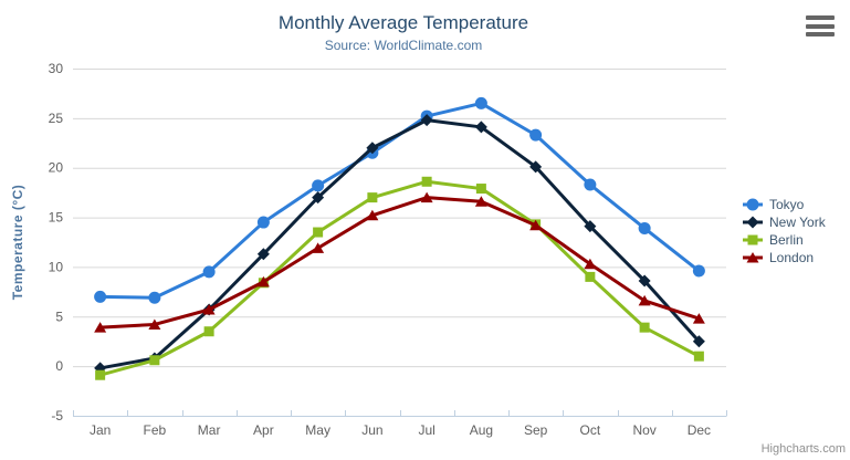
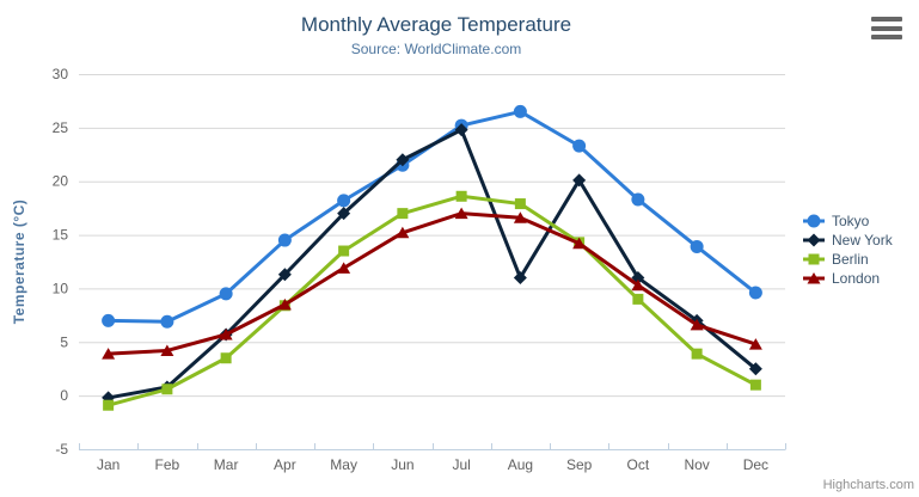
New York/Aug: 24 -> 11
New York/Oct: 14 -> 11
New York/Nov: 9 -> 7
